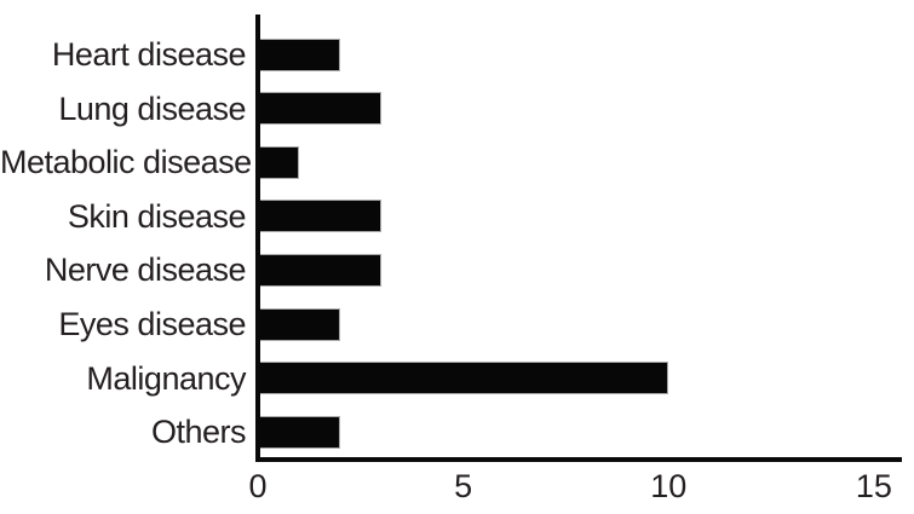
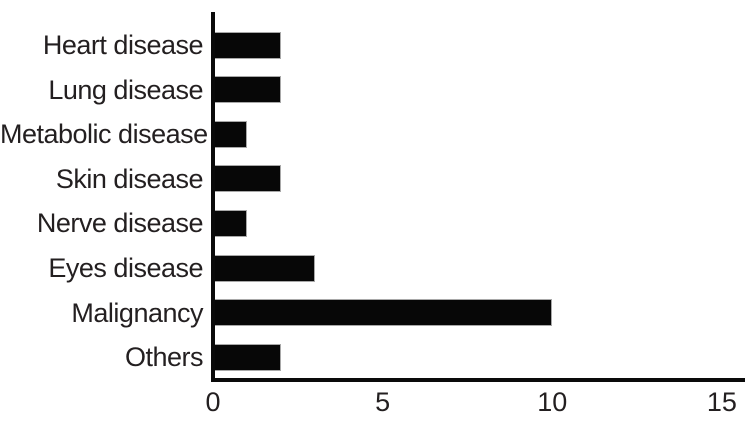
Lung disease: 3 -> 2
Skin disease: 3 -> 2
Nerve disease: 3 -> 1
Eyes disease: 2 -> 3
